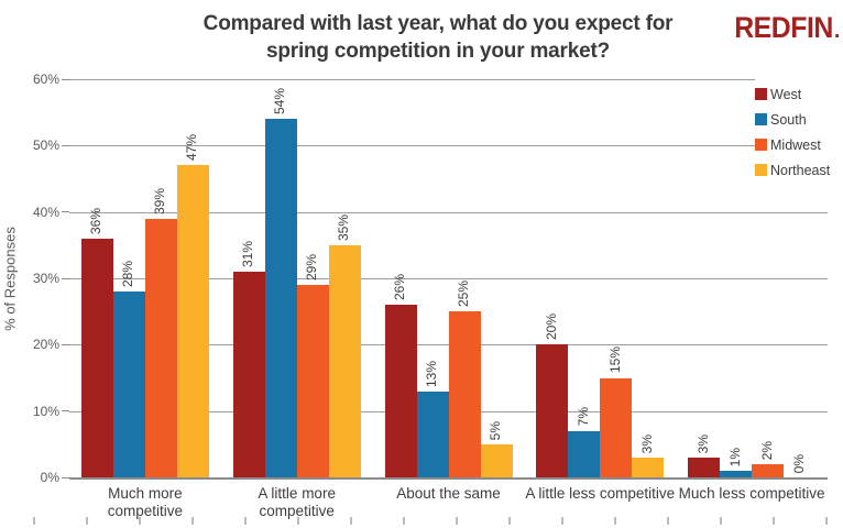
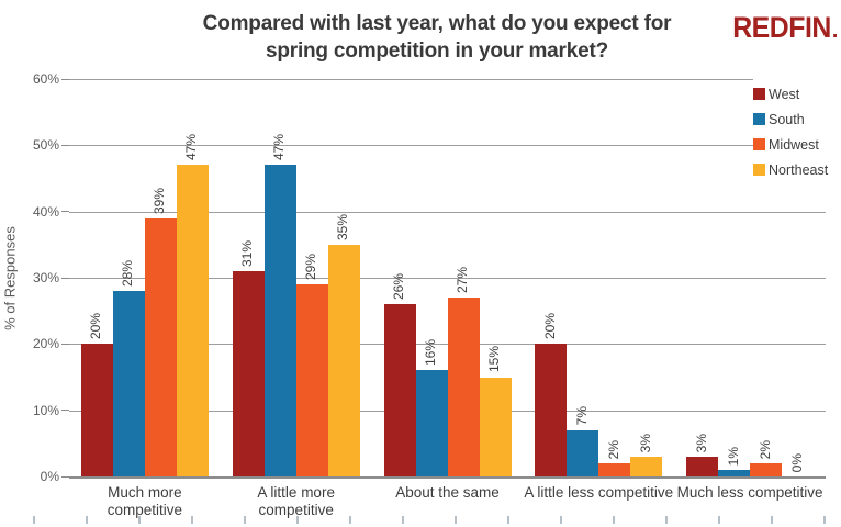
West/Much more competitive: 36% -> 20%
South/A little more competitive: 54% -> 47%
South/About the same: 13% -> 16%
Midwest/About the same: 25% -> 27%
Northeast/About the same: 5% -> 15%
Midwest/A little less competitive: 15% -> 2%
